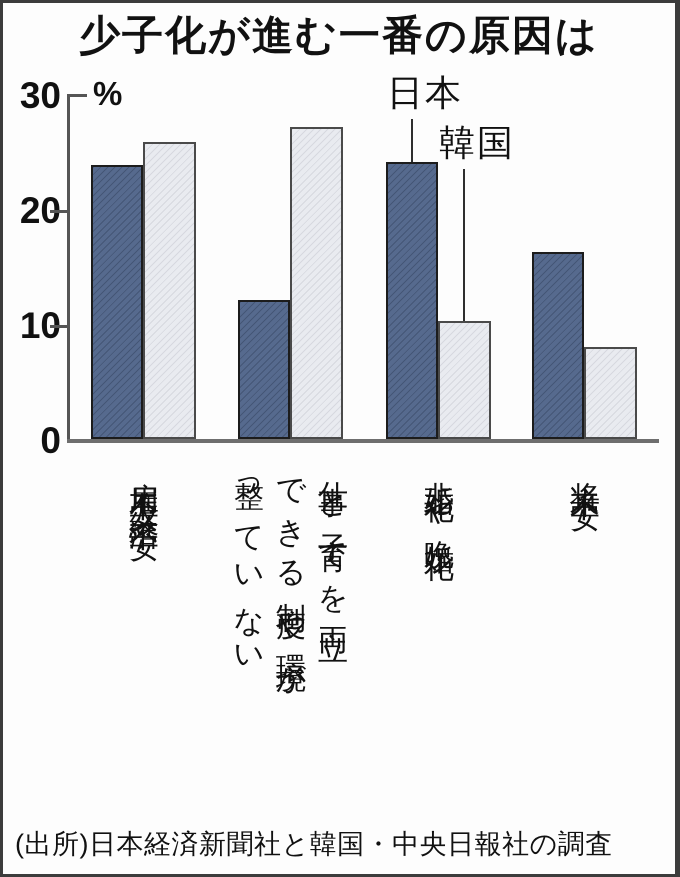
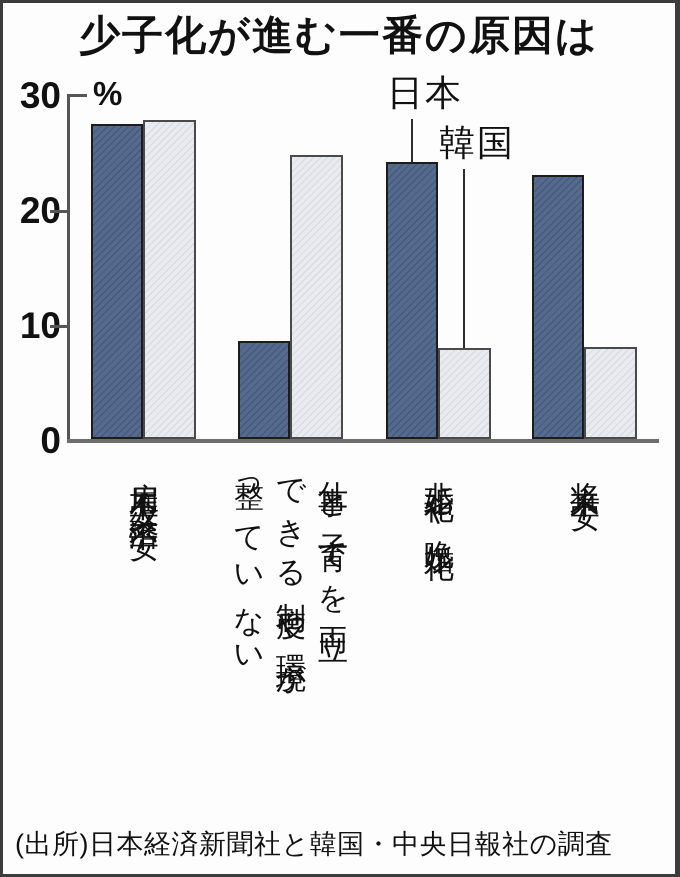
日本/雇用不安・経済不安: 24.0 -> 27.6
韓国/雇用不安・経済不安: 26.0 -> 27.9
日本/仕事と子育てを両立 できる制度や環境が 整っていない: 12.3 -> 8.7
韓国/仕事と子育てを両立 できる制度や環境が 整っていない: 27.3 -> 24.9
韓国/非婚化や晩婚化: 10.4 -> 8.1
日本/将来不安: 16.4 -> 23.1
